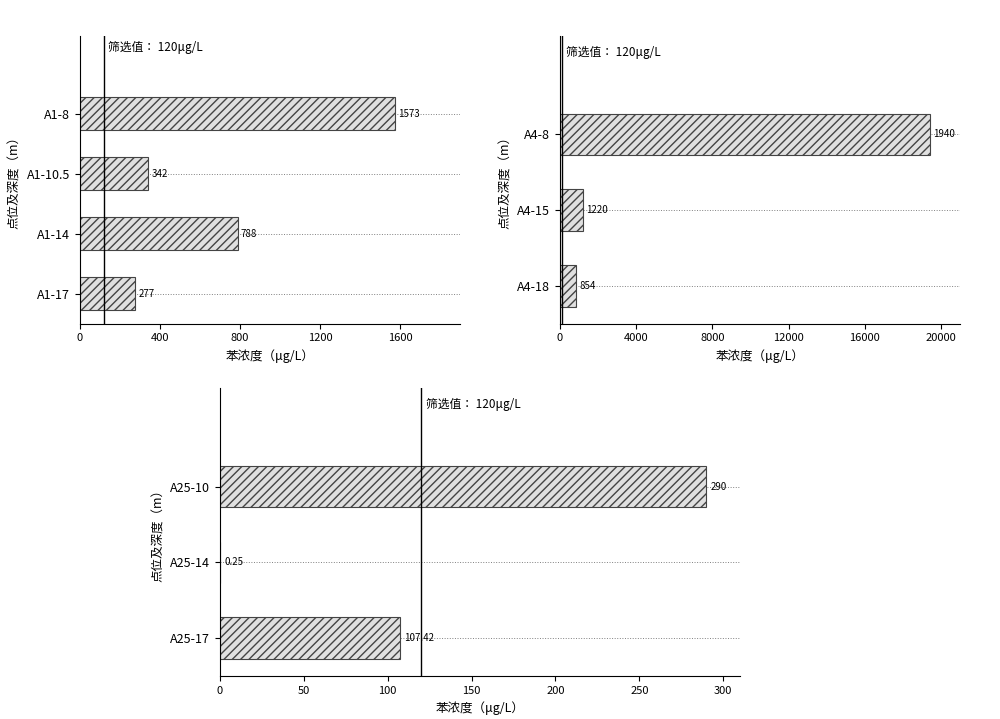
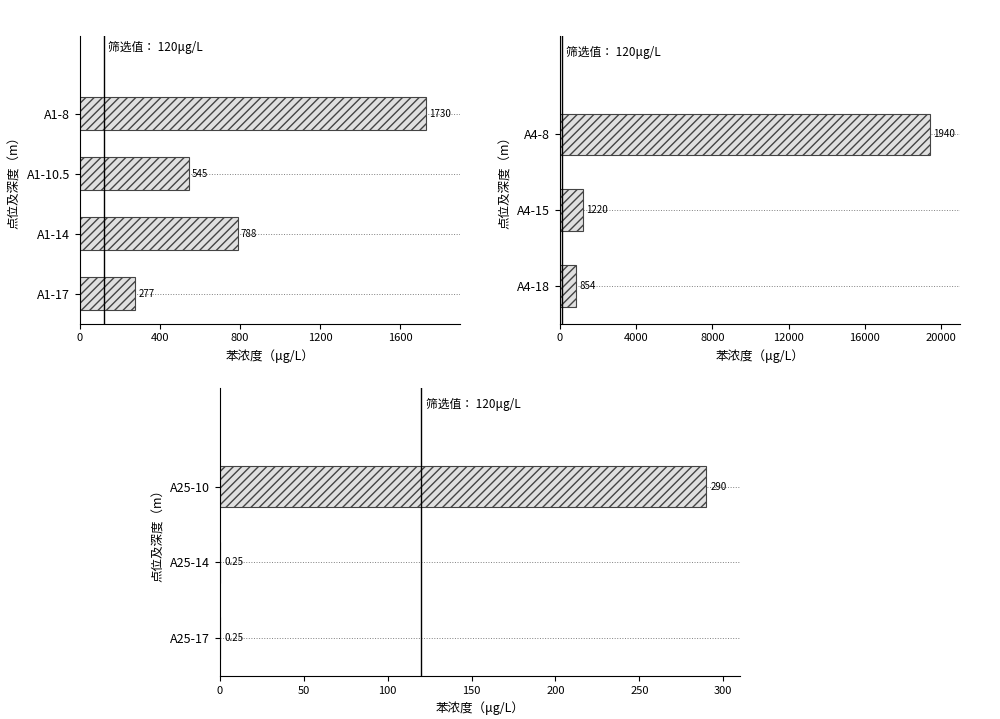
A1-8: 1573 -> 1730
A1-10.5: 342 -> 545
A25-17: 107.42 -> 0.25
